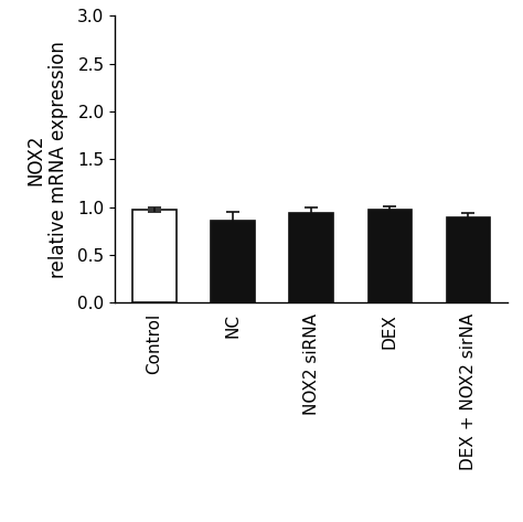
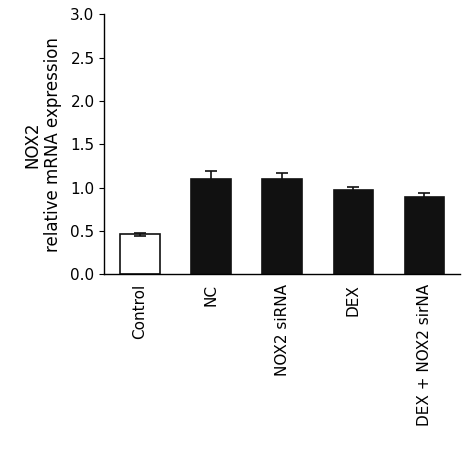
Control: 0.97 -> 0.46
NC: 0.85 -> 1.10
NOX2 siRNA: 0.94 -> 1.10
